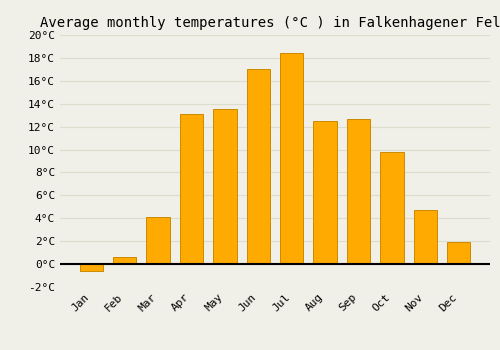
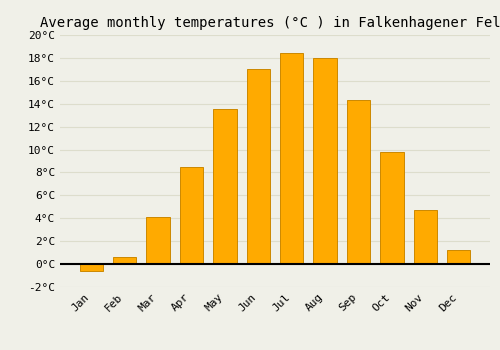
Apr: 13.1°C -> 8.5°C
Aug: 12.5°C -> 18.0°C
Sep: 12.7°C -> 14.3°C
Dec: 1.9°C -> 1.2°C
